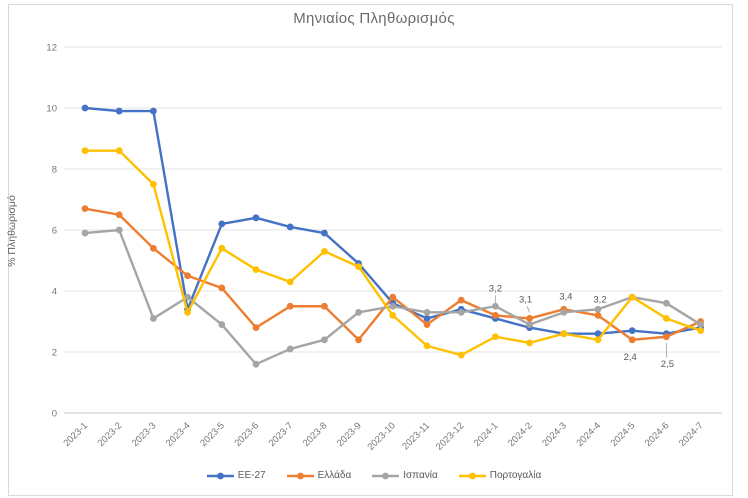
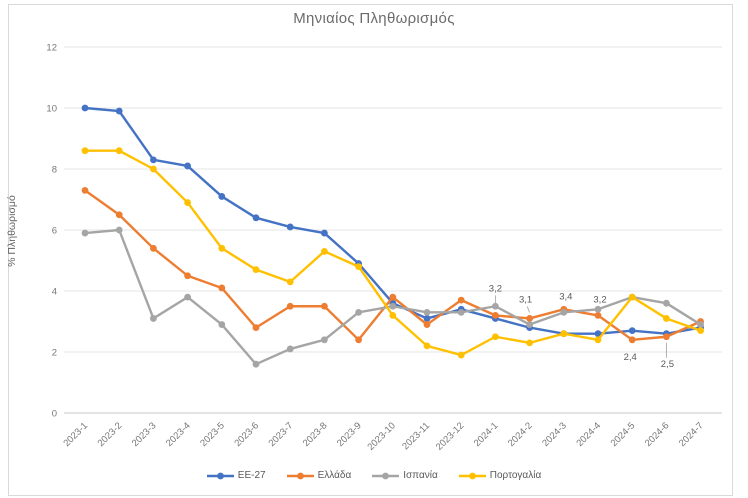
Ελλάδα/2023-1: 6.7 -> 7.3
EE-27/2023-3: 9.9 -> 8.3
Πορτογαλία/2023-3: 7.5 -> 8.0
EE-27/2023-4: 3.4 -> 8.1
Πορτογαλία/2023-4: 3.3 -> 6.9
EE-27/2023-5: 6.2 -> 7.1
